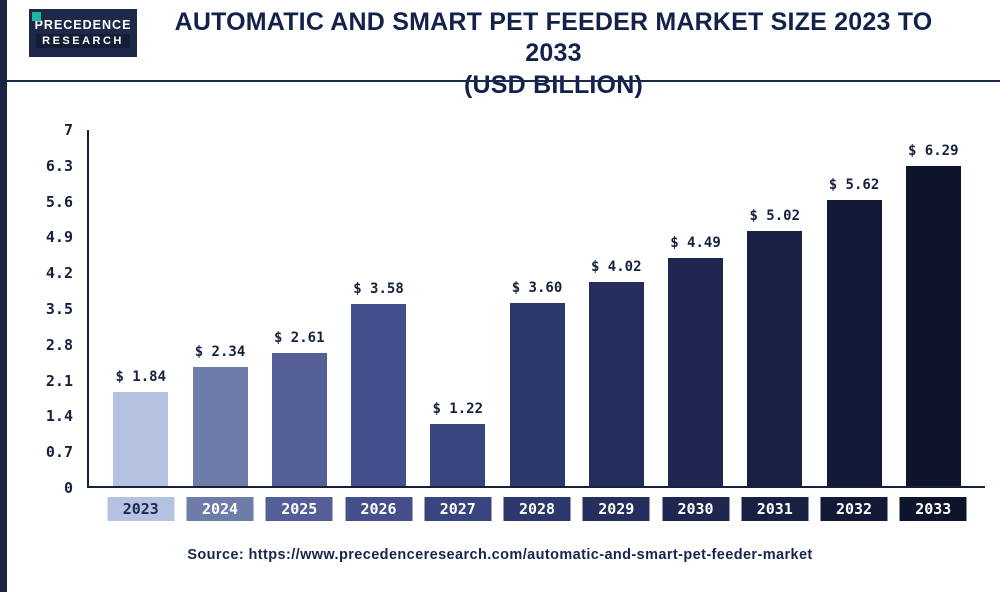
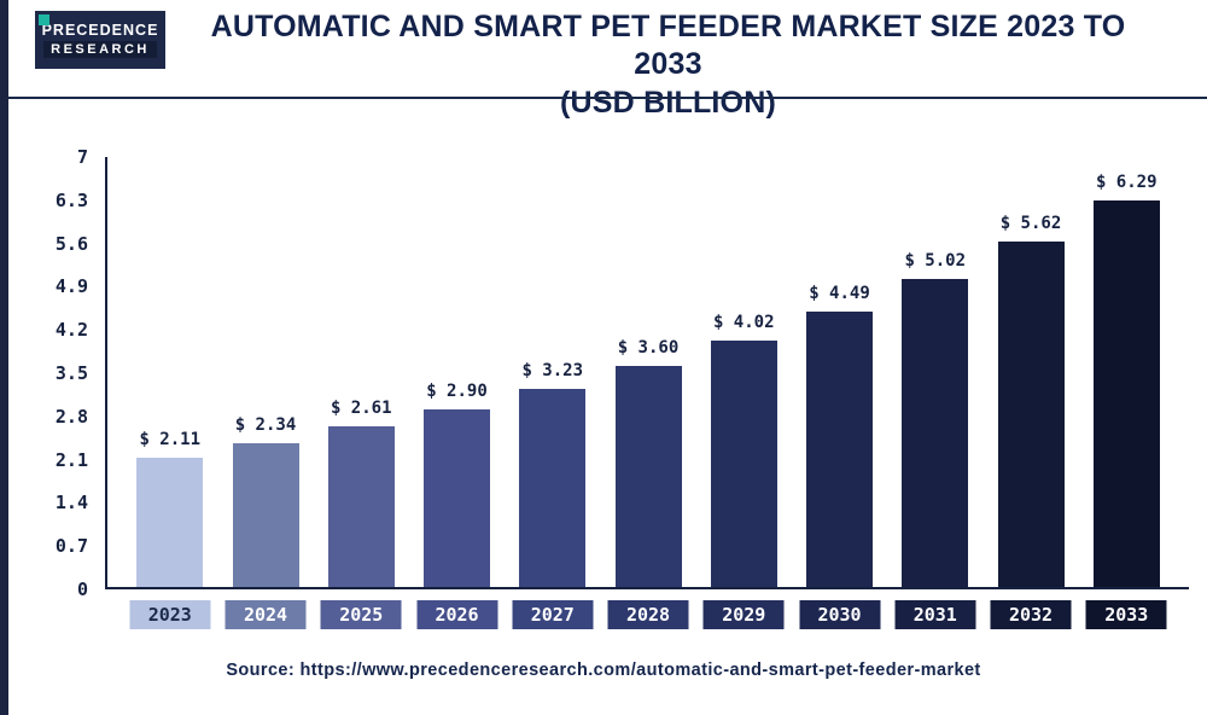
2023: 1.84 -> 2.11
2026: 3.58 -> 2.90
2027: 1.22 -> 3.23
